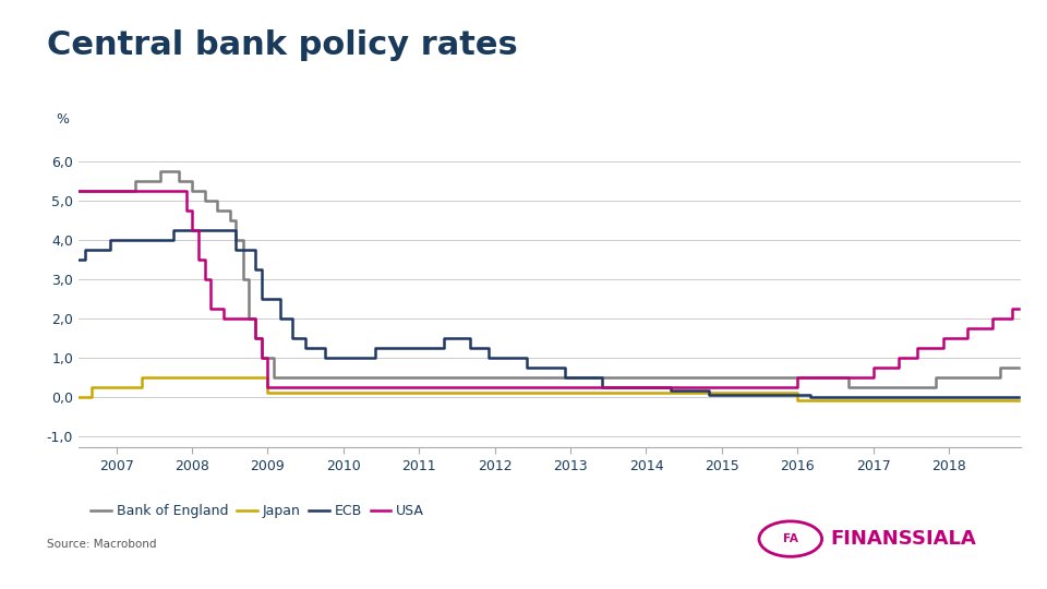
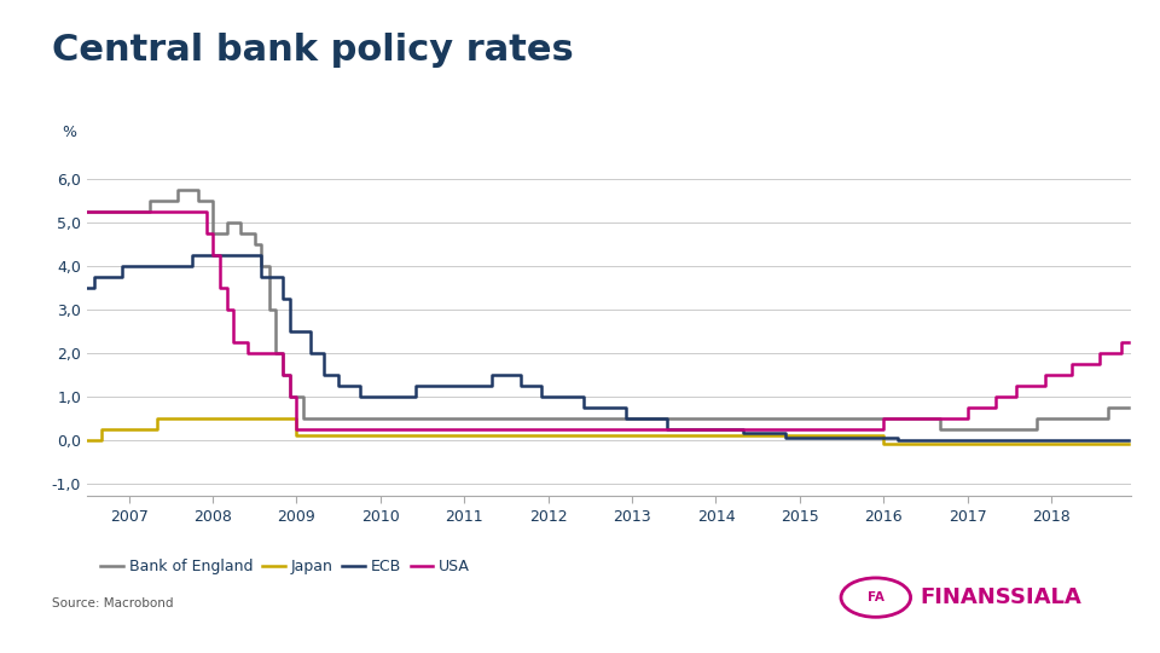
Bank of England/2008: 5,25 -> 4,75
